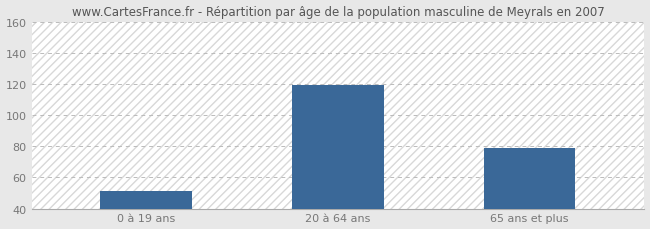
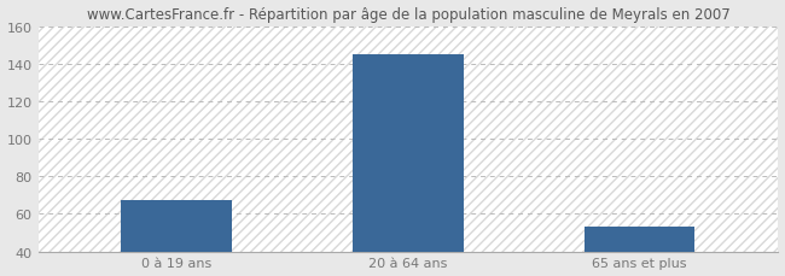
0 à 19 ans: 51 -> 67
20 à 64 ans: 119 -> 145
65 ans et plus: 79 -> 53
